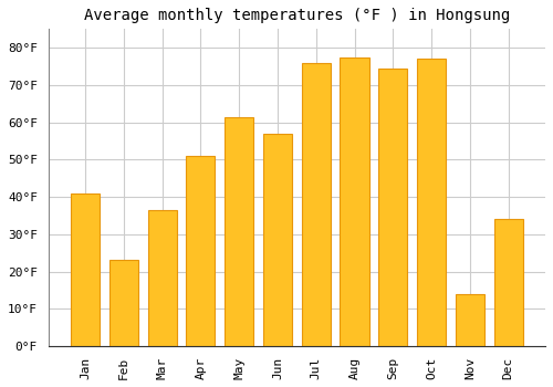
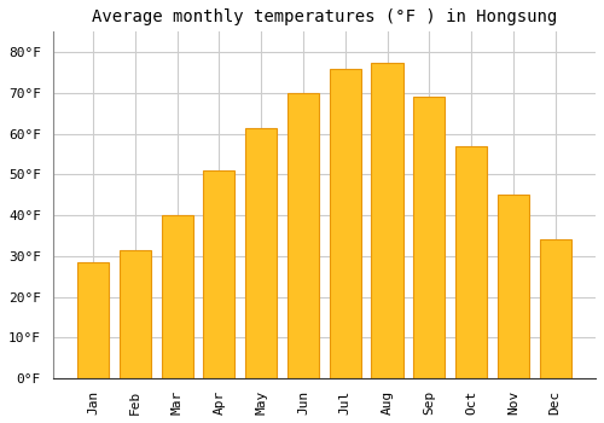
Jan: 41.0°F -> 28.5°F
Feb: 23.0°F -> 31.5°F
Mar: 36.5°F -> 40.0°F
Jun: 57.0°F -> 70.0°F
Sep: 74.5°F -> 69.0°F
Oct: 77.0°F -> 57.0°F
Nov: 14.0°F -> 45.0°F
